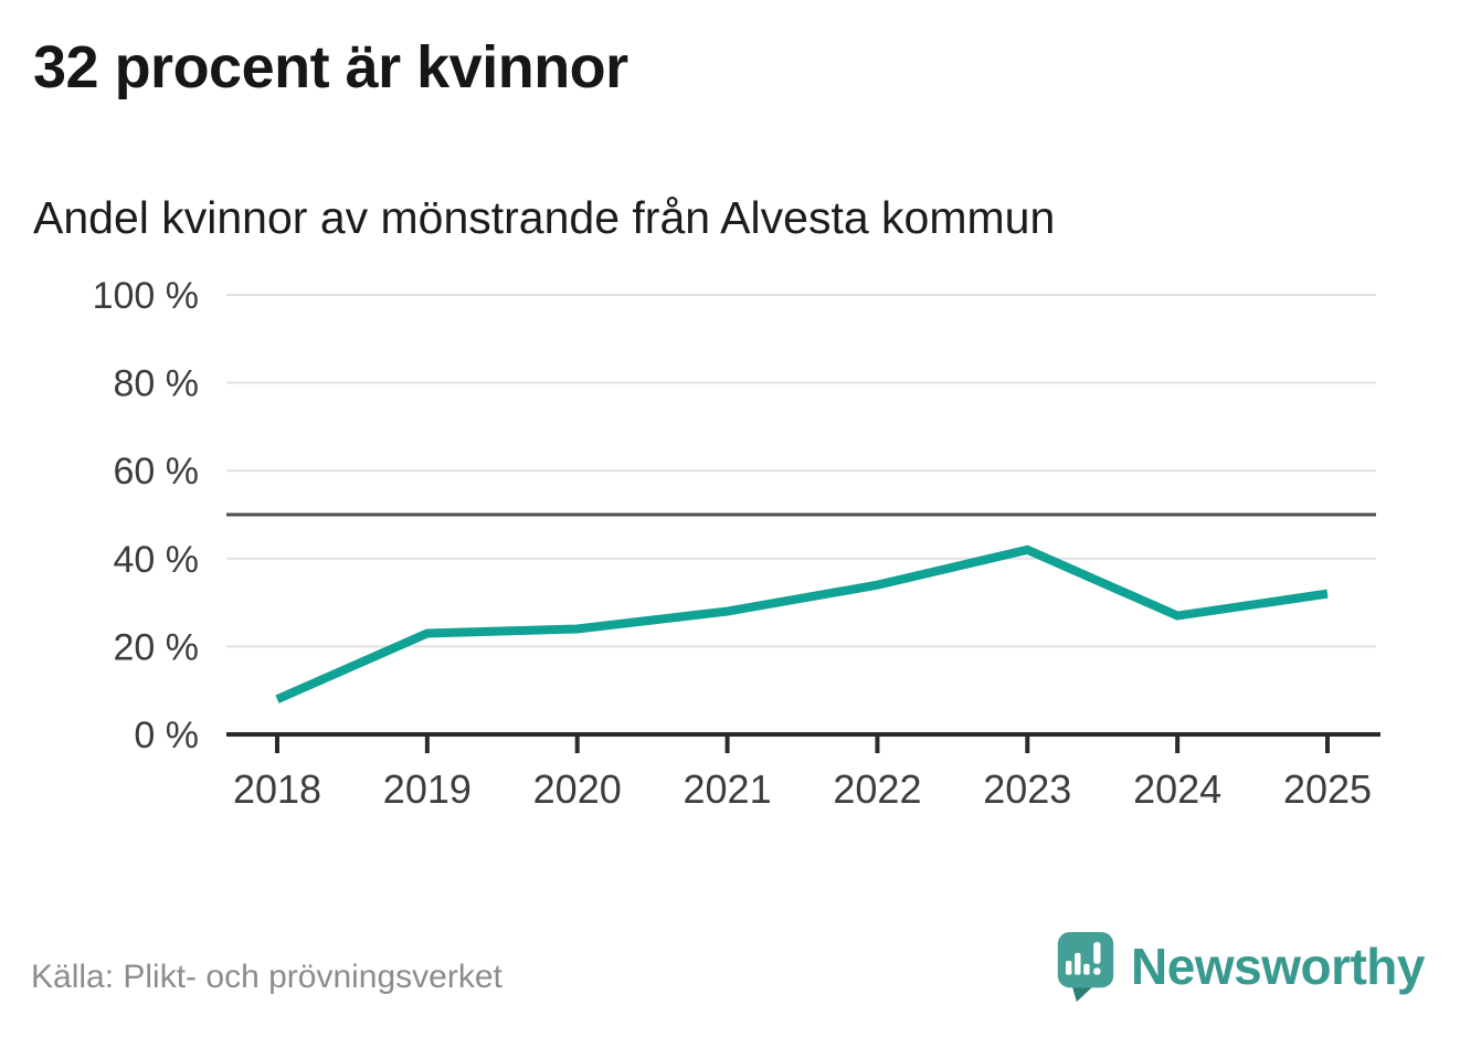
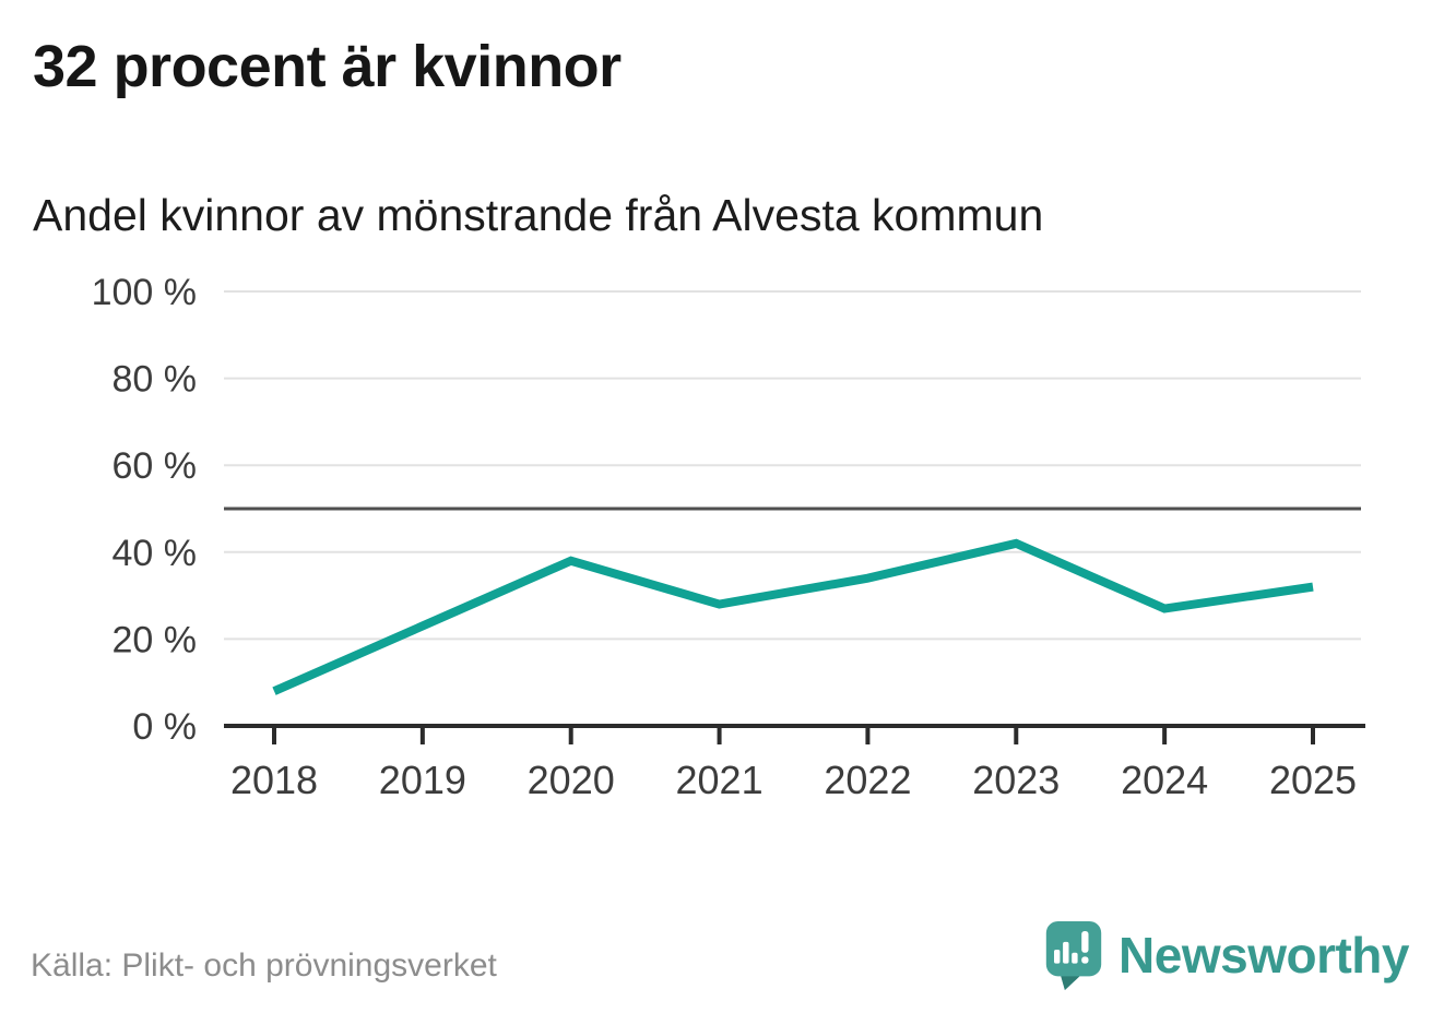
2020: 24% -> 38%
